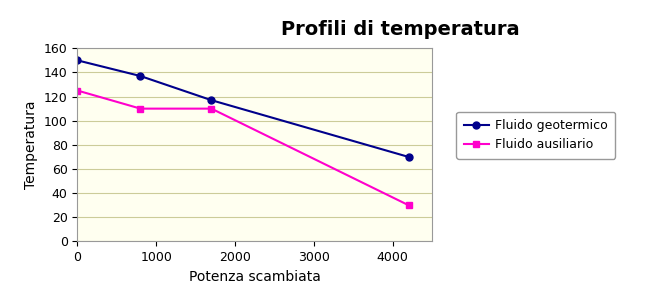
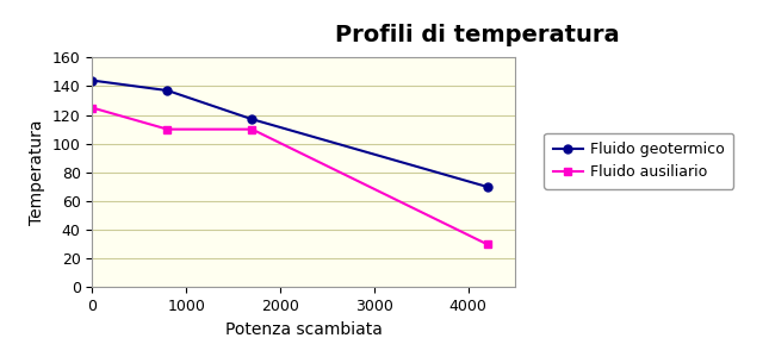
Fluido geotermico/0: 150 -> 144
